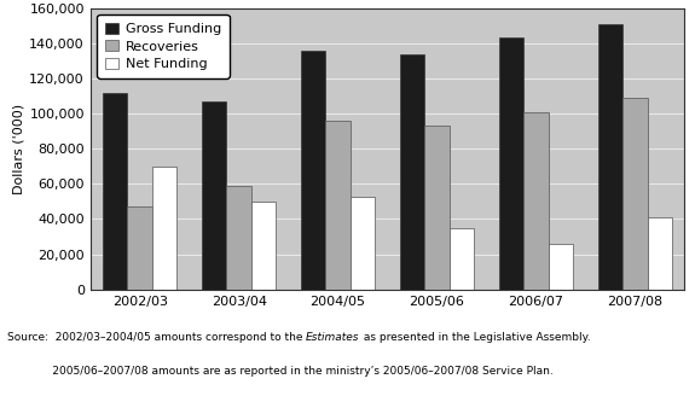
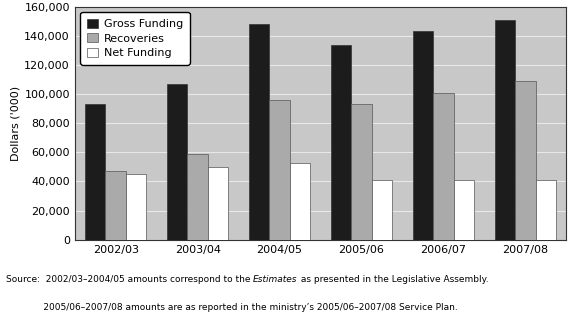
Gross Funding/2002/03: 112,000 -> 93,000
Net Funding/2002/03: 70,000 -> 45,000
Gross Funding/2004/05: 136,000 -> 148,000
Net Funding/2005/06: 35,000 -> 41,000
Net Funding/2006/07: 26,000 -> 41,000
